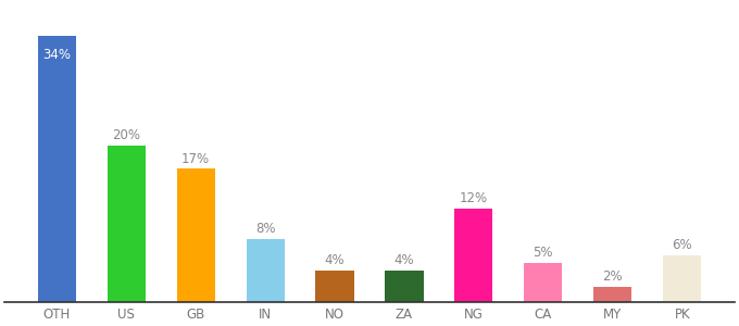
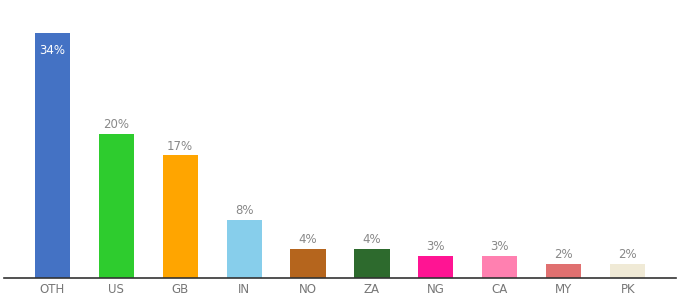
NG: 12% -> 3%
CA: 5% -> 3%
PK: 6% -> 2%
